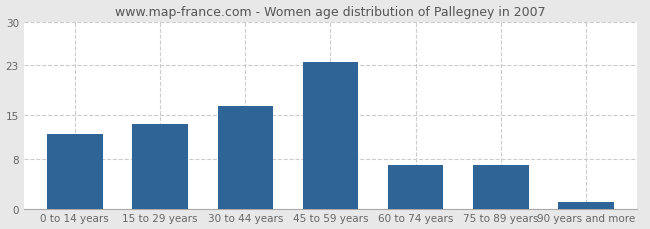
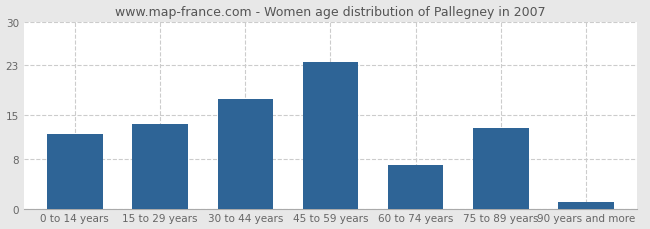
30 to 44 years: 16.5 -> 17.6
75 to 89 years: 7.0 -> 13.0
